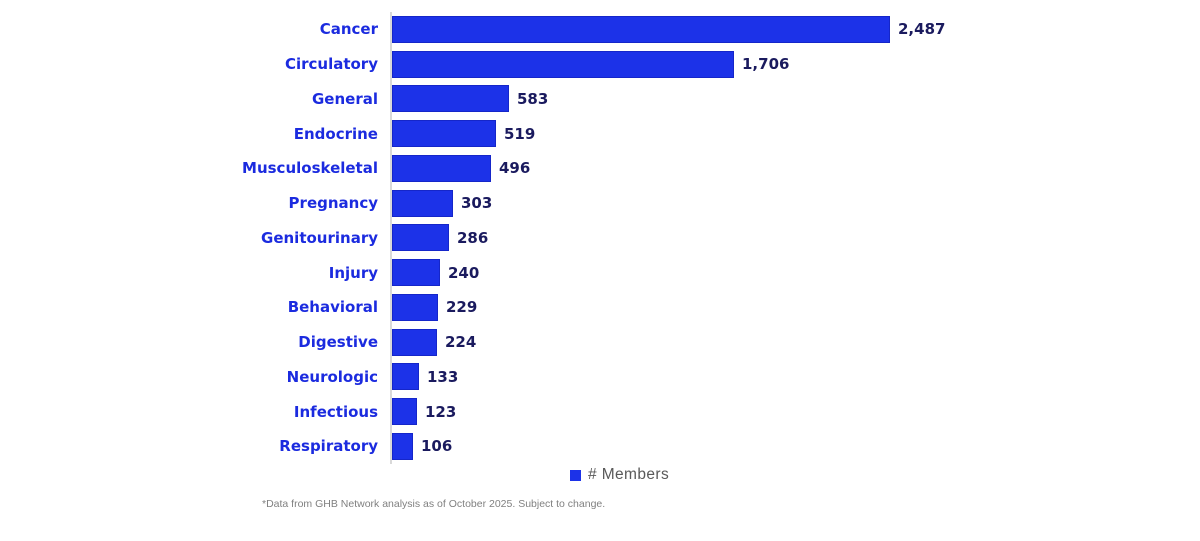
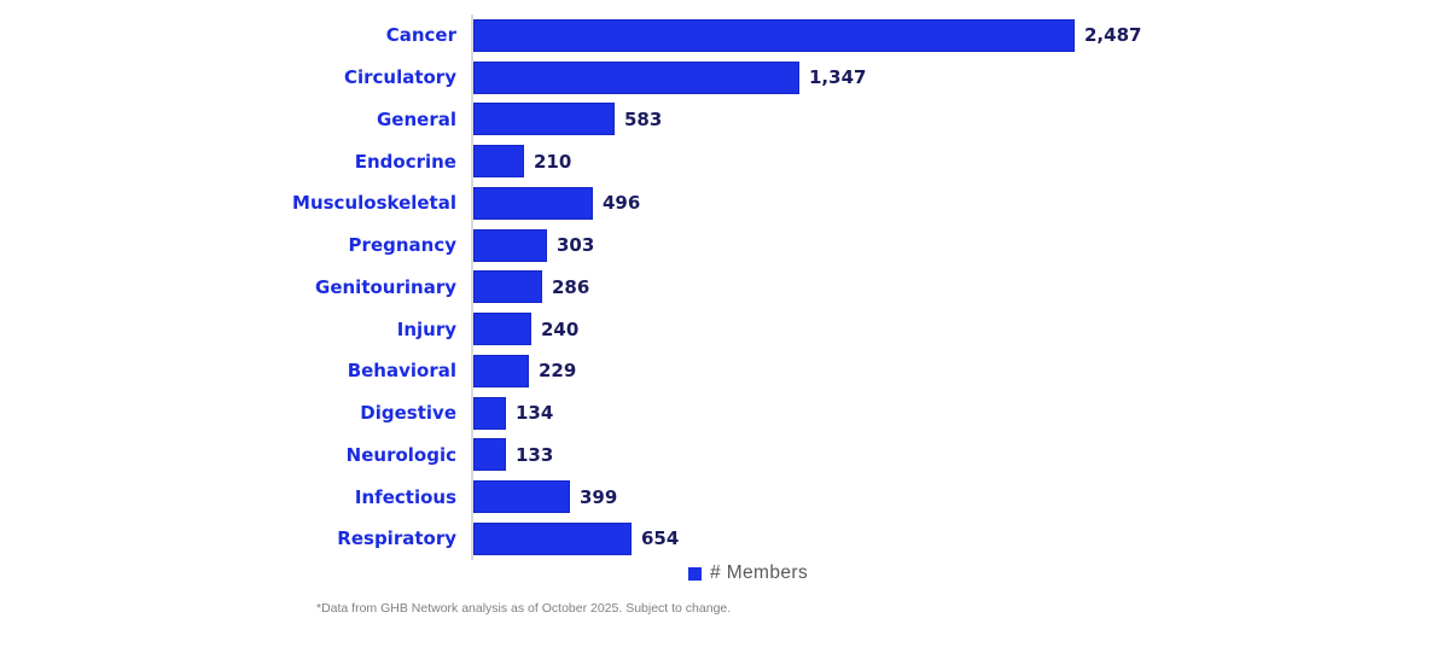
Circulatory: 1,706 -> 1,347
Endocrine: 519 -> 210
Digestive: 224 -> 134
Infectious: 123 -> 399
Respiratory: 106 -> 654
